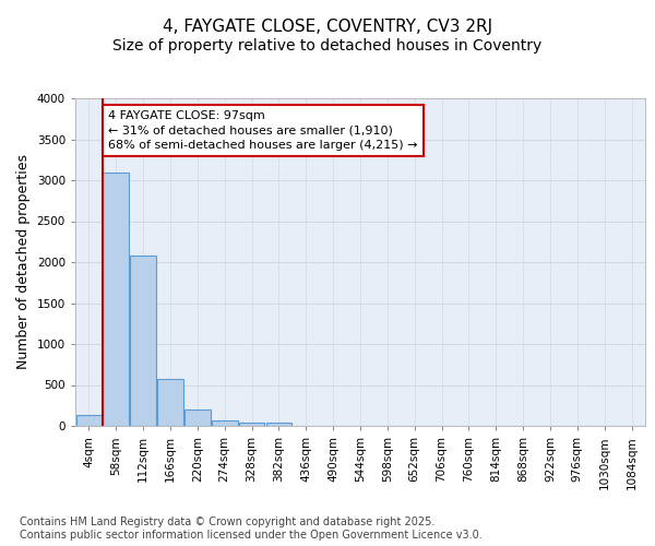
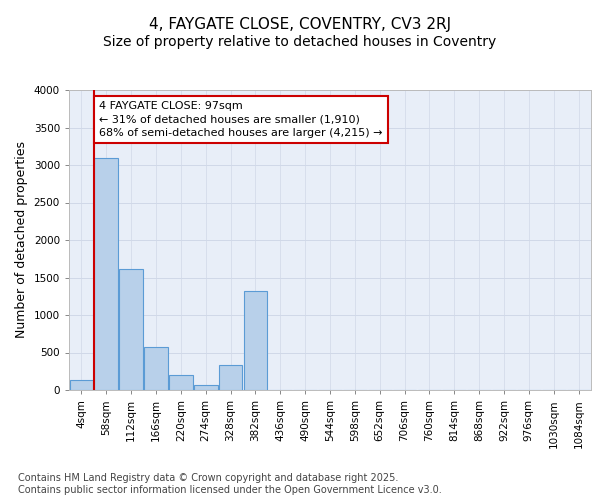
112sqm: 2080 -> 1620
328sqm: 40 -> 340
382sqm: 40 -> 1320
